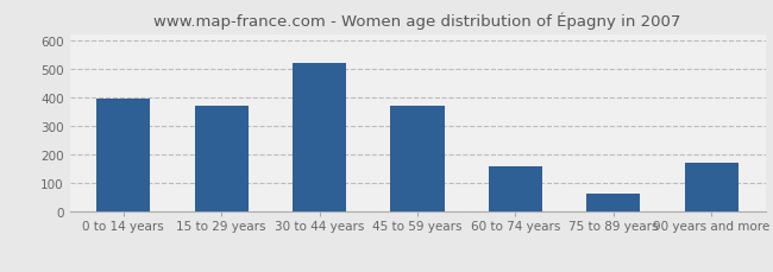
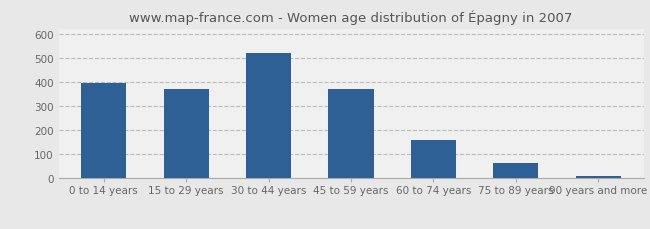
90 years and more: 170 -> 11
